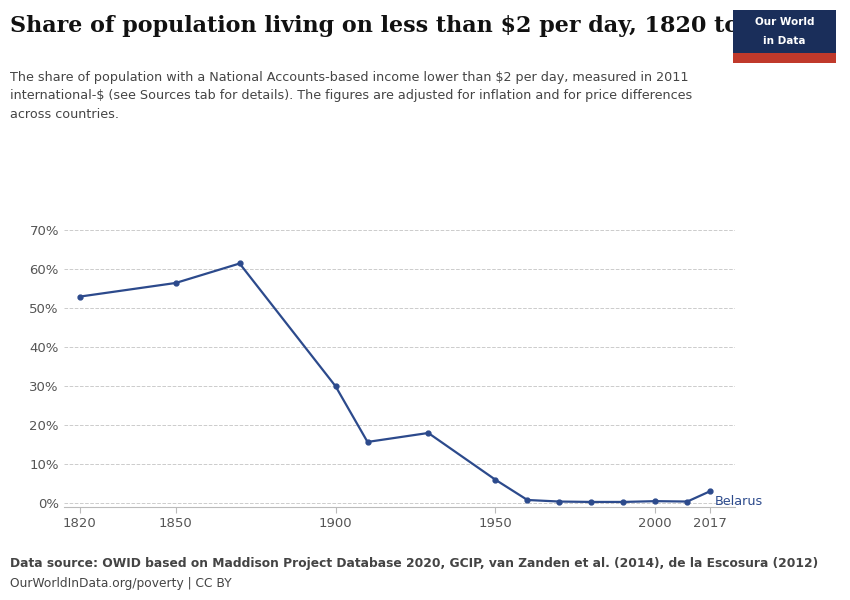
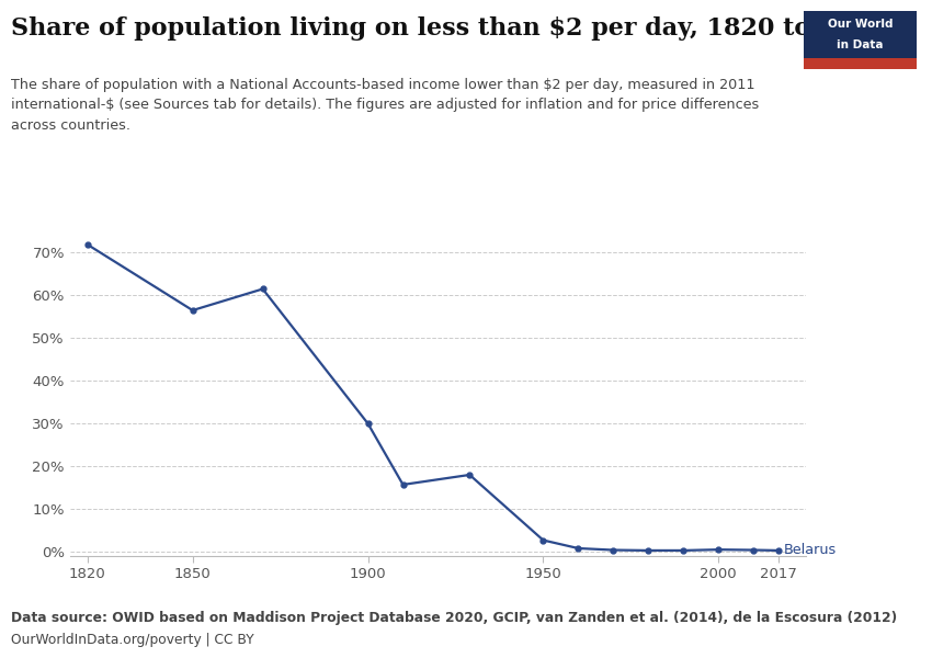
1820: 53.0% -> 71.9%
1950: 6.0% -> 2.7%
2017: 3.0% -> 0.3%
